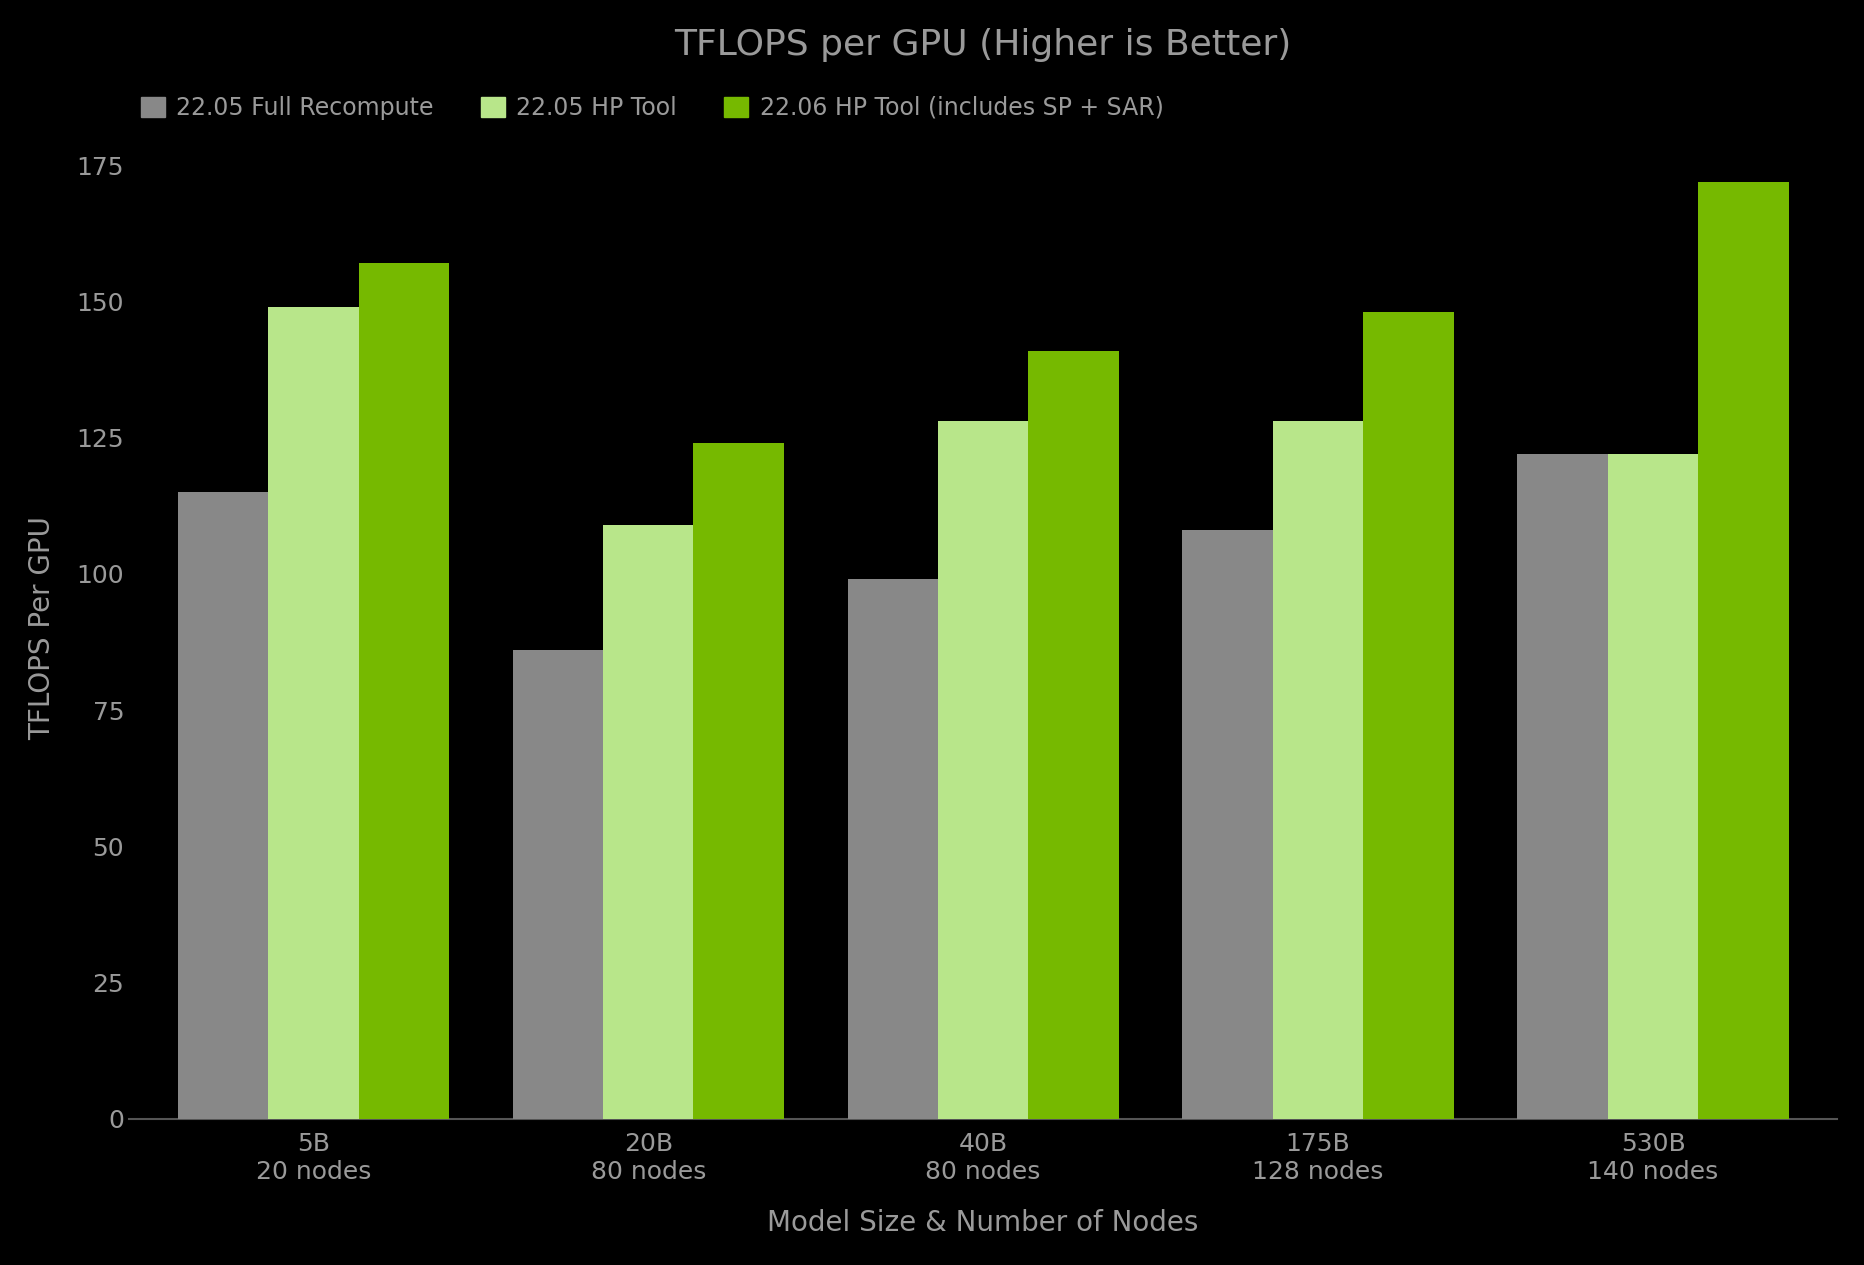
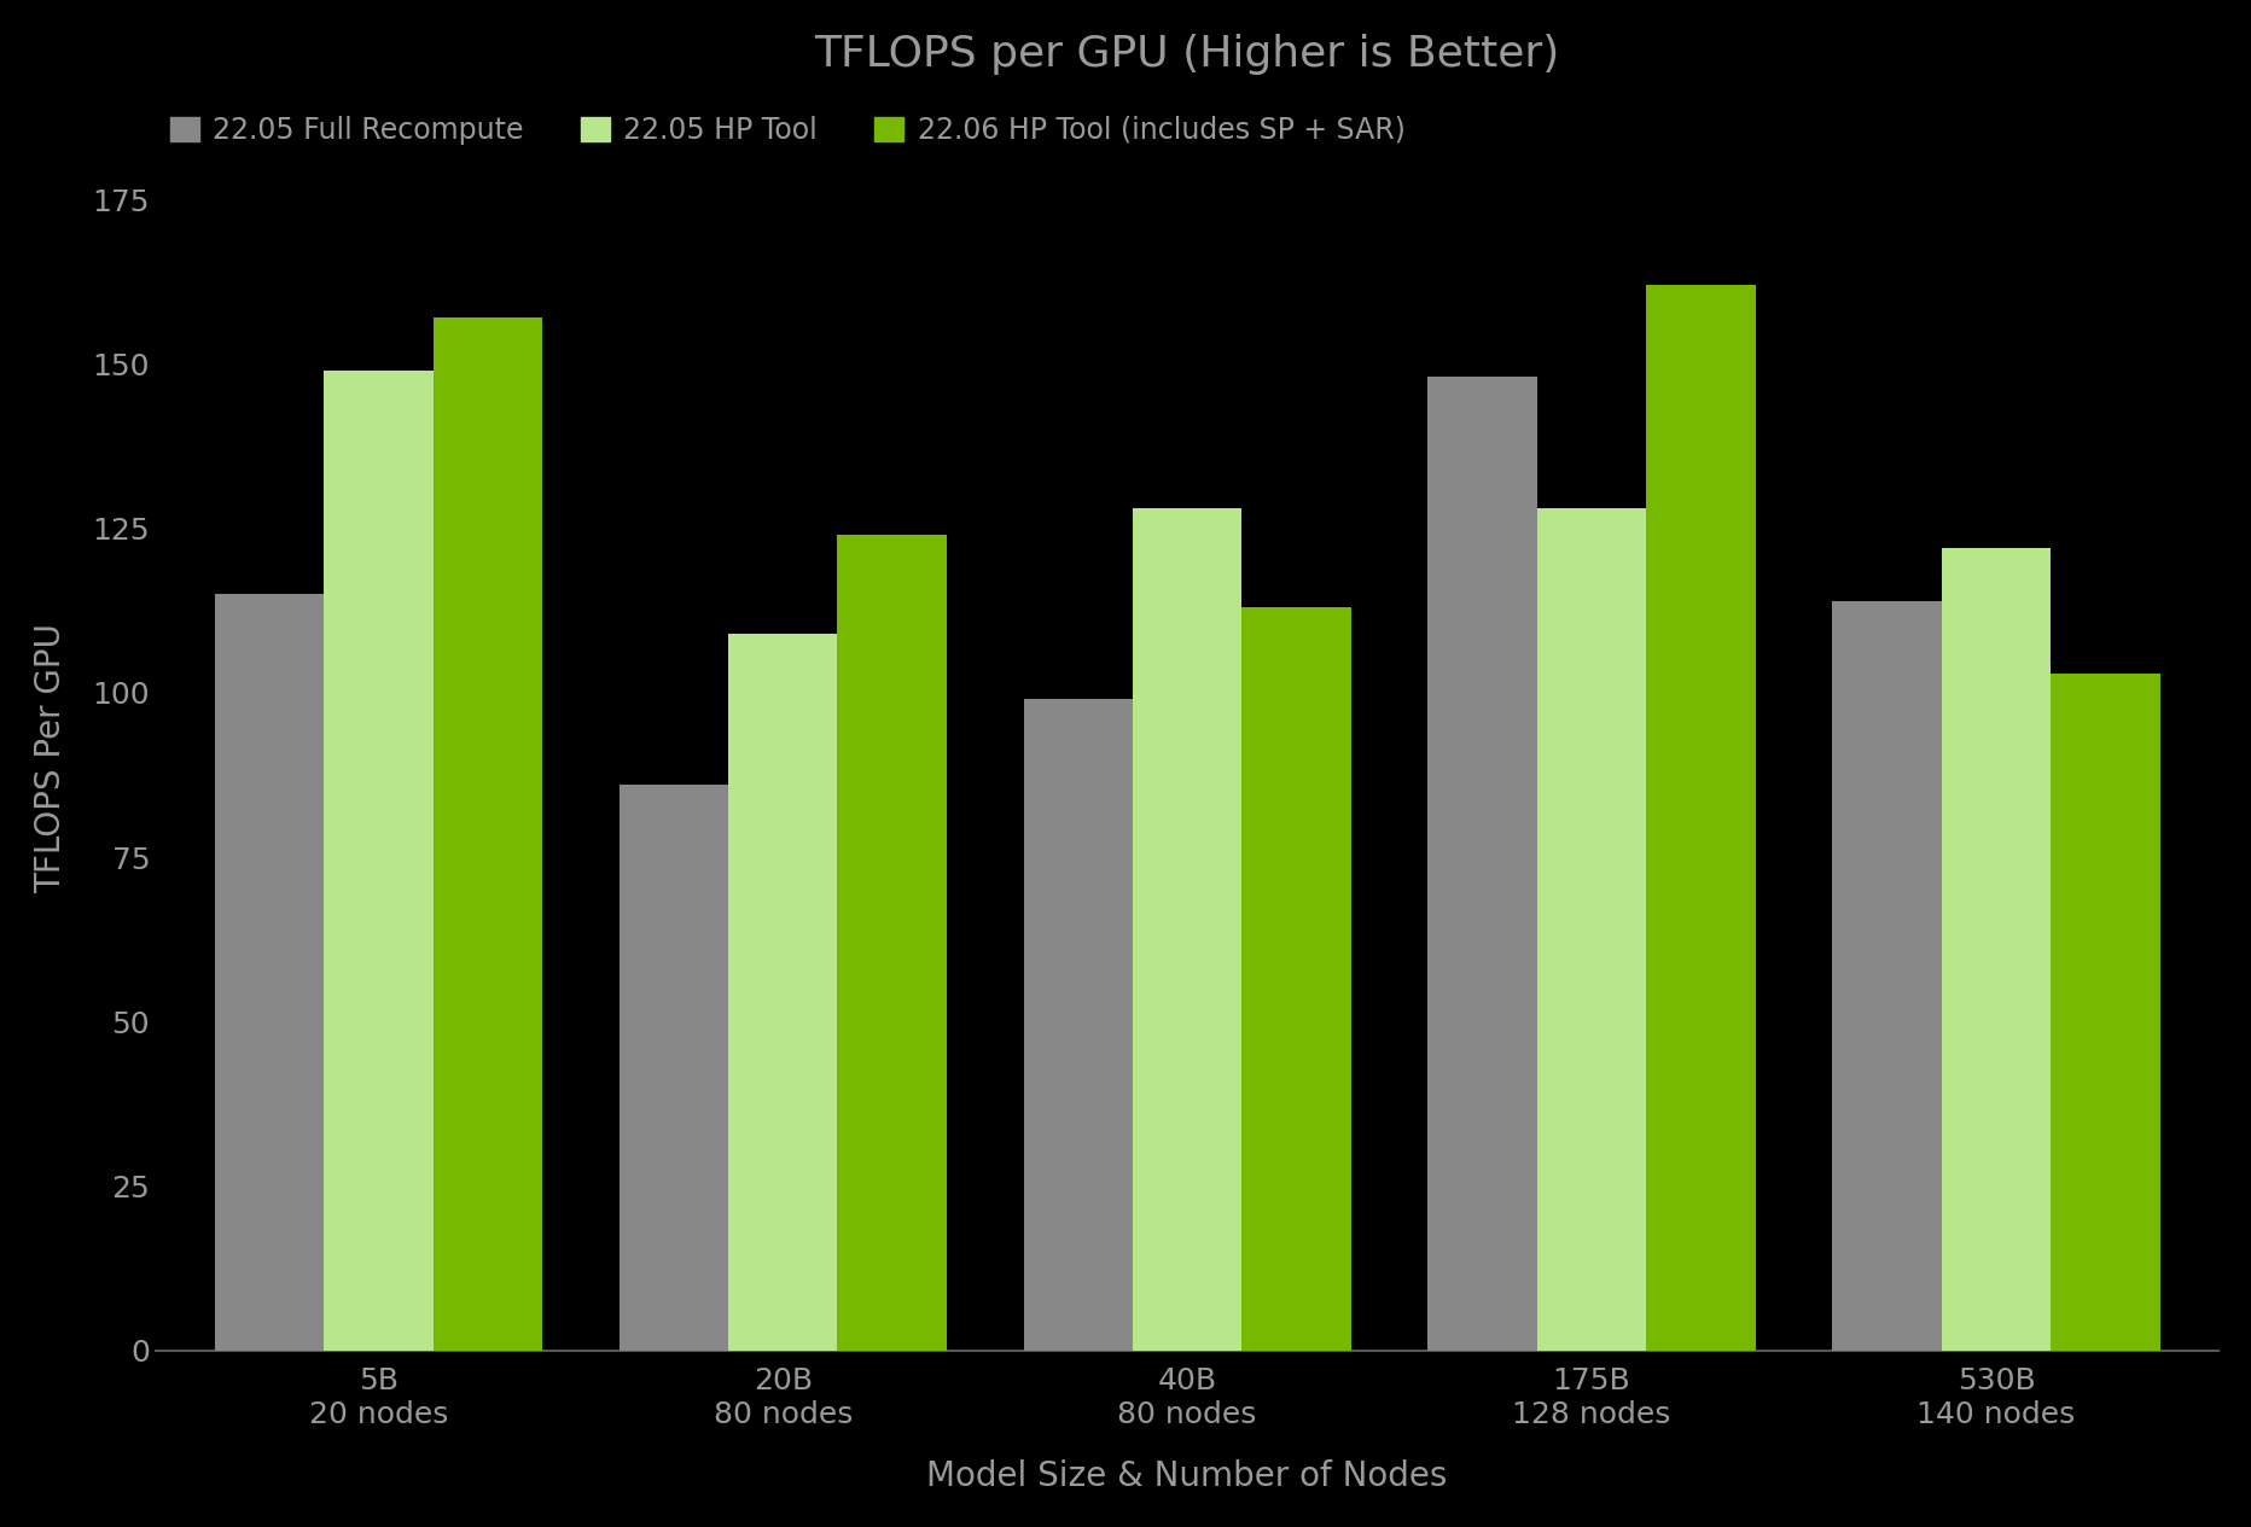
22.06 HP Tool (includes SP + SAR)/40B 80 nodes: 141 -> 113
22.05 Full Recompute/175B 128 nodes: 108 -> 148
22.06 HP Tool (includes SP + SAR)/175B 128 nodes: 148 -> 162
22.05 Full Recompute/530B 140 nodes: 122 -> 114
22.06 HP Tool (includes SP + SAR)/530B 140 nodes: 172 -> 103
